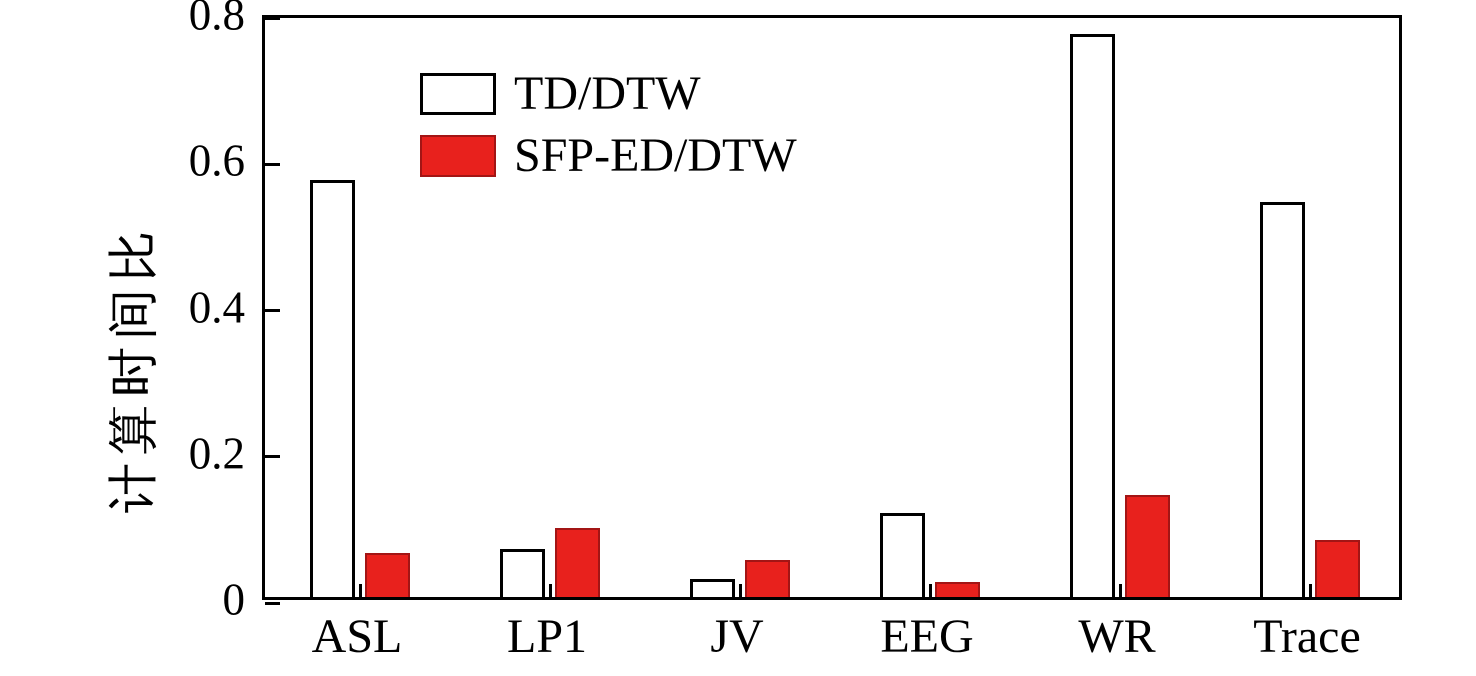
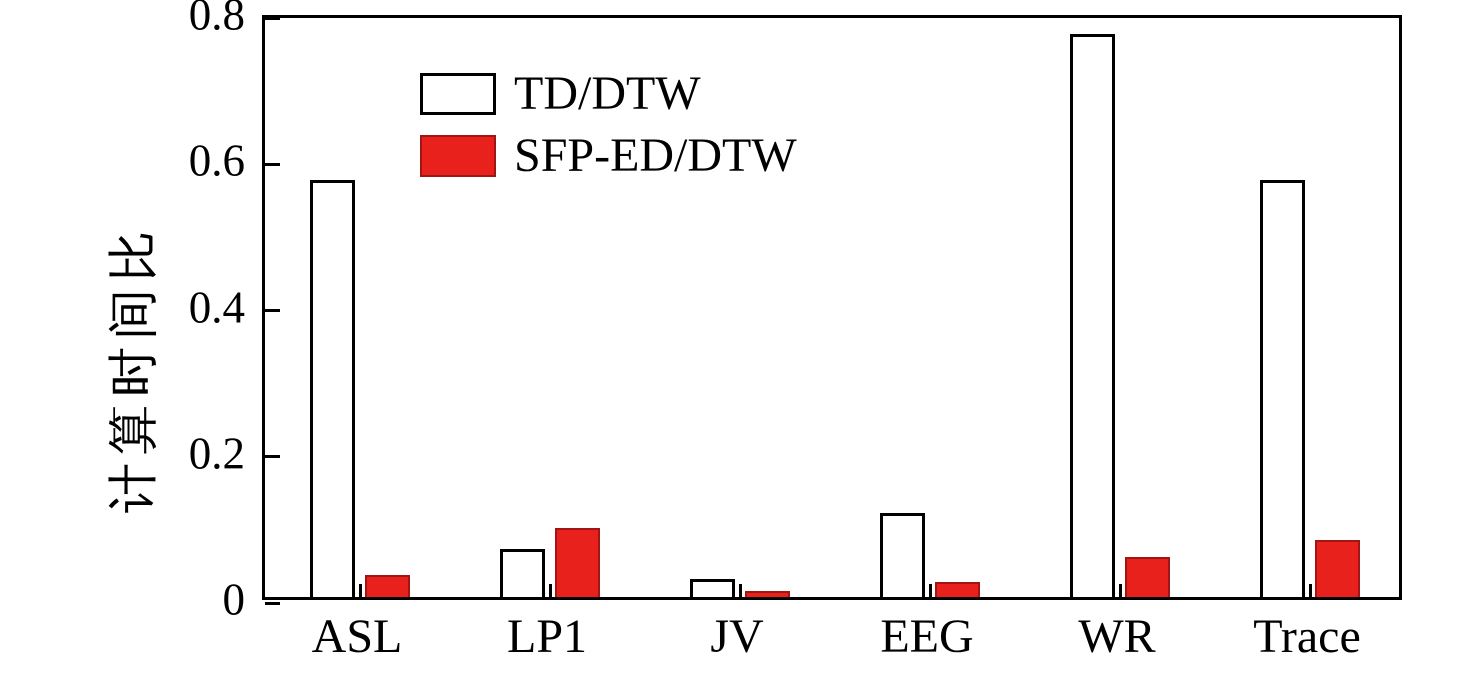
SFP-ED/DTW/ASL: 0.06 -> 0.03
SFP-ED/DTW/JV: 0.05 -> 0.01
SFP-ED/DTW/WR: 0.14 -> 0.06
TD/DTW/Trace: 0.54 -> 0.57
